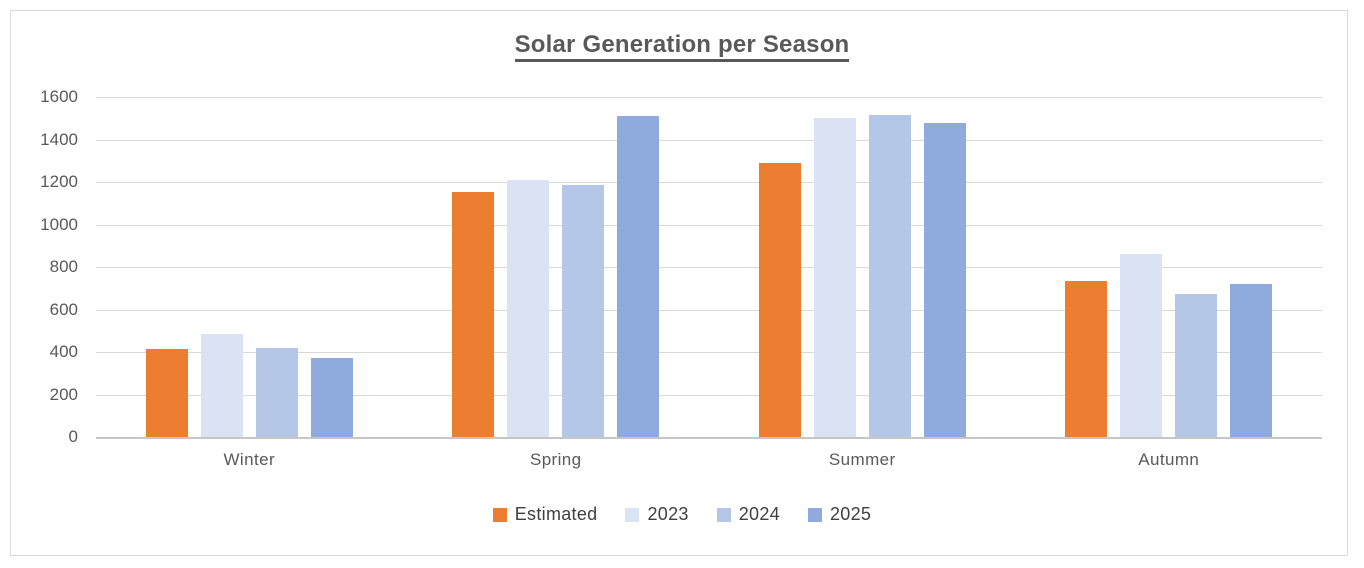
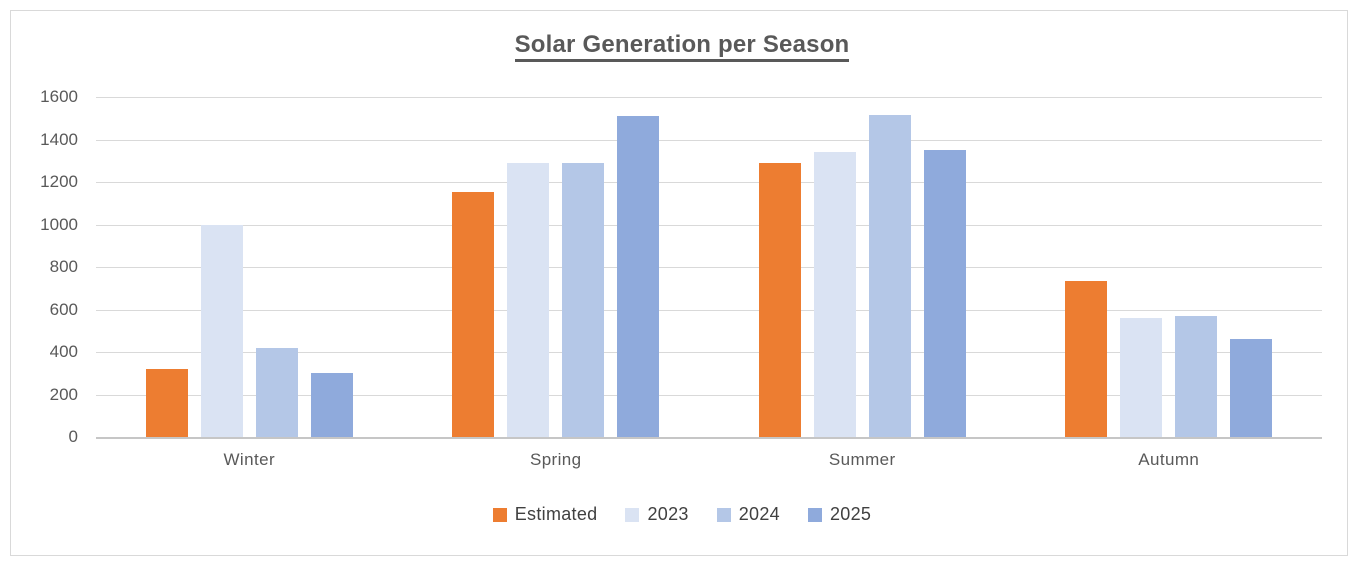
Estimated/Winter: 420 -> 320
2023/Winter: 480 -> 1000
2025/Winter: 370 -> 300
2023/Spring: 1210 -> 1290
2024/Spring: 1180 -> 1290
2023/Summer: 1500 -> 1340
2025/Summer: 1480 -> 1350
2023/Autumn: 860 -> 560
2024/Autumn: 680 -> 570
2025/Autumn: 720 -> 460
